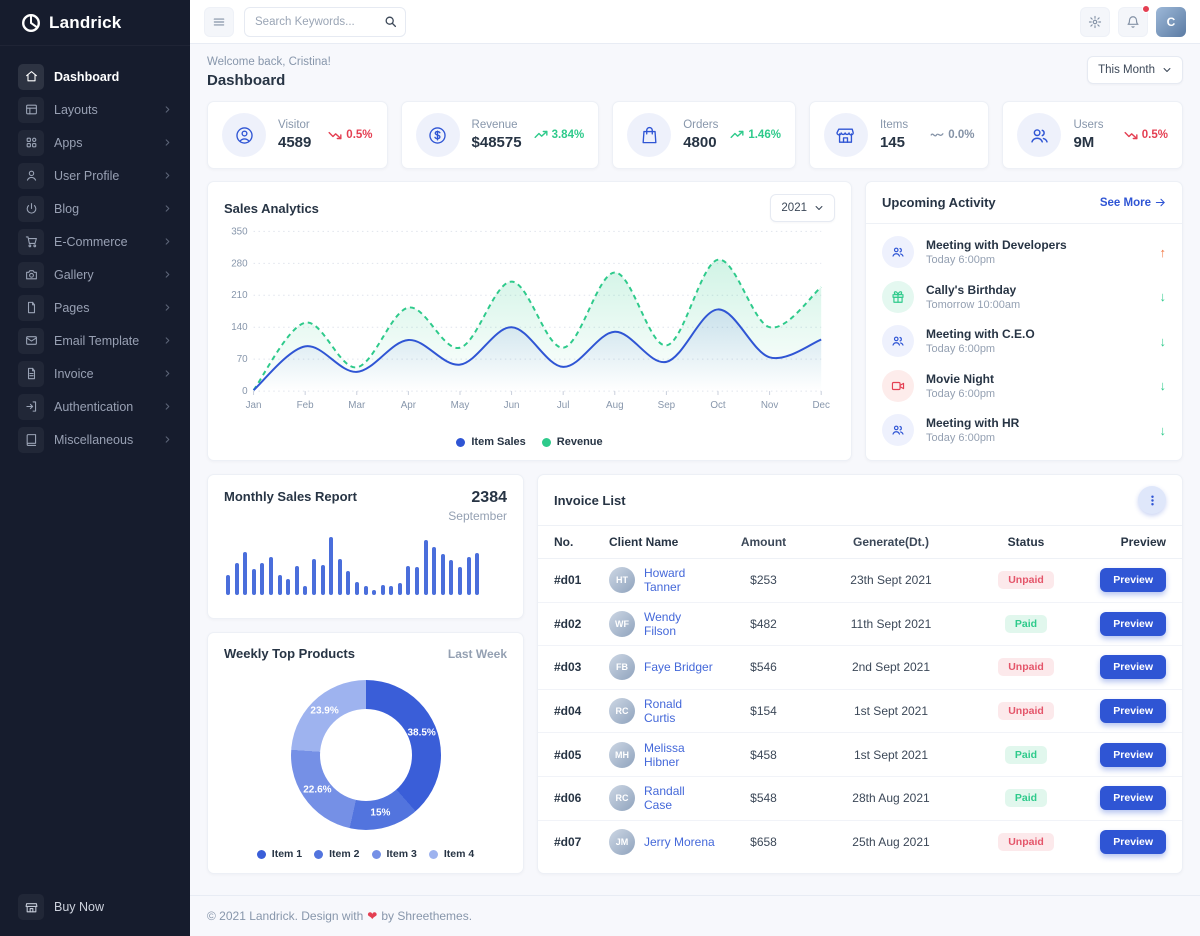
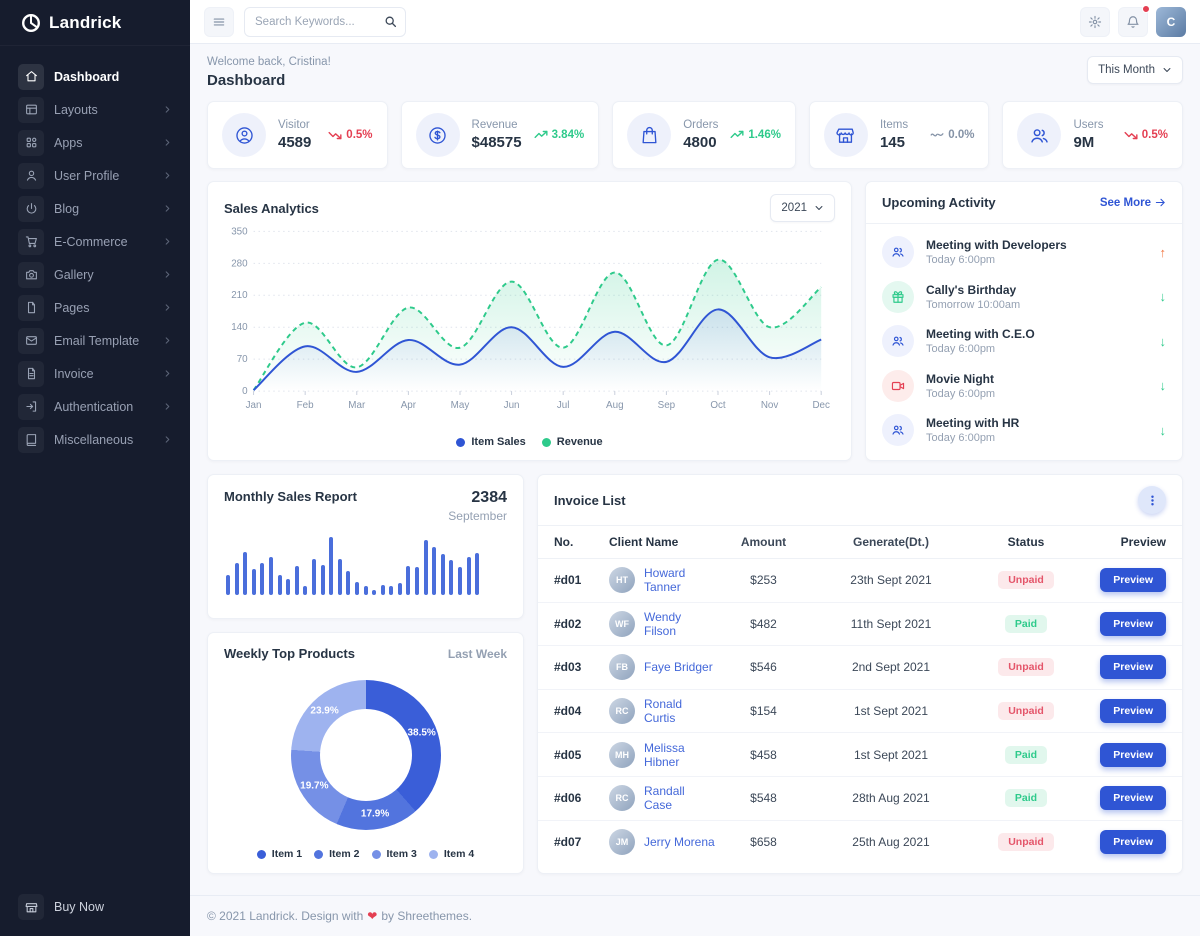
Weekly Top Products/Item 2: 15% -> 17.9%
Weekly Top Products/Item 3: 22.6% -> 19.7%
